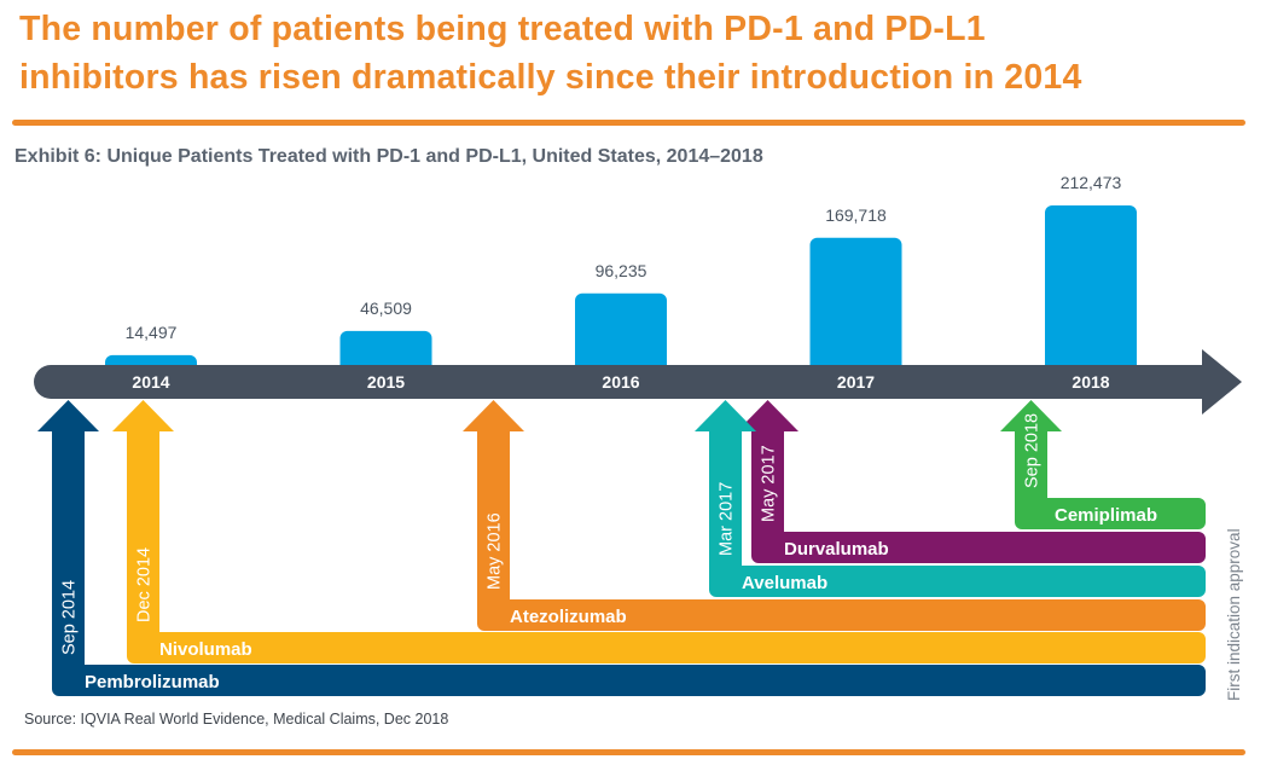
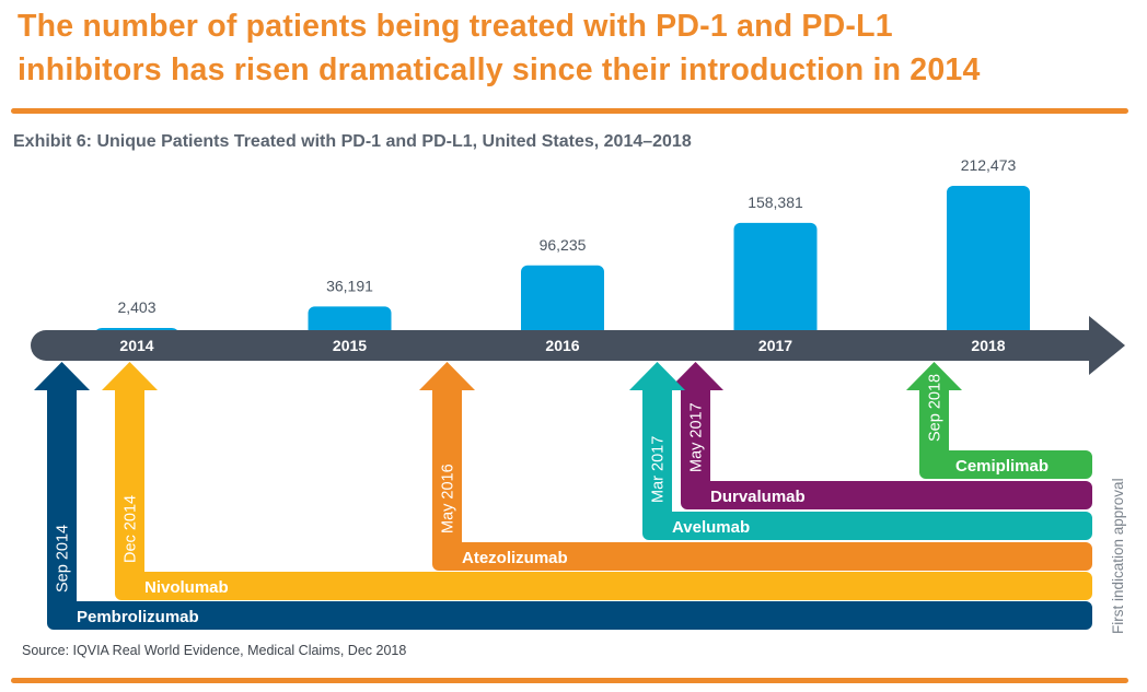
2014: 14,497 -> 2,403
2015: 46,509 -> 36,191
2017: 169,718 -> 158,381
